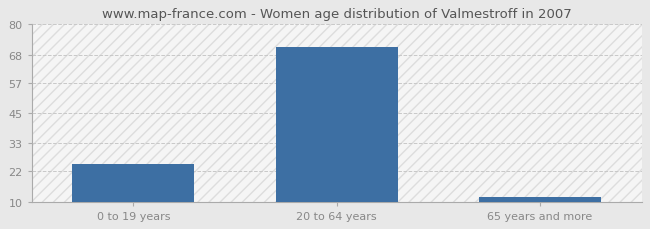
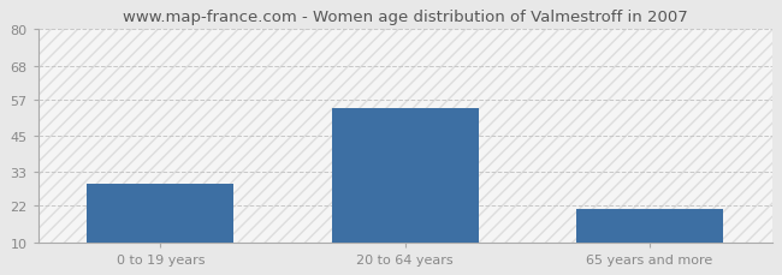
0 to 19 years: 25 -> 29
20 to 64 years: 71 -> 54
65 years and more: 12 -> 21
